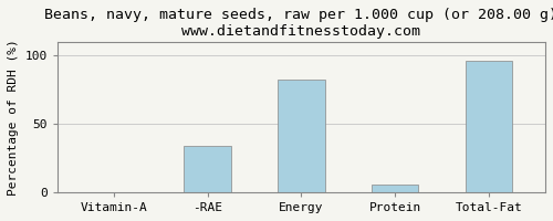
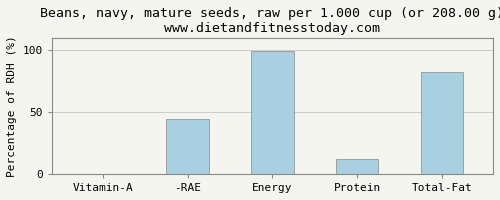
-RAE: 34 -> 44
Energy: 82 -> 99
Protein: 6 -> 12
Total-Fat: 96 -> 82
